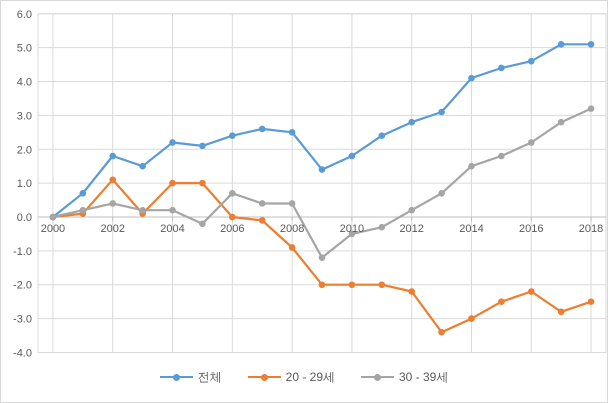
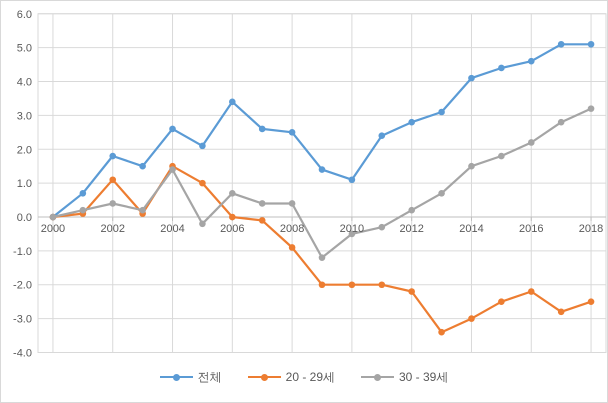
전체/2004: 2.2 -> 2.6
20 - 29세/2004: 1.0 -> 1.5
30 - 39세/2004: 0.2 -> 1.4
전체/2006: 2.4 -> 3.4
전체/2010: 1.8 -> 1.1
